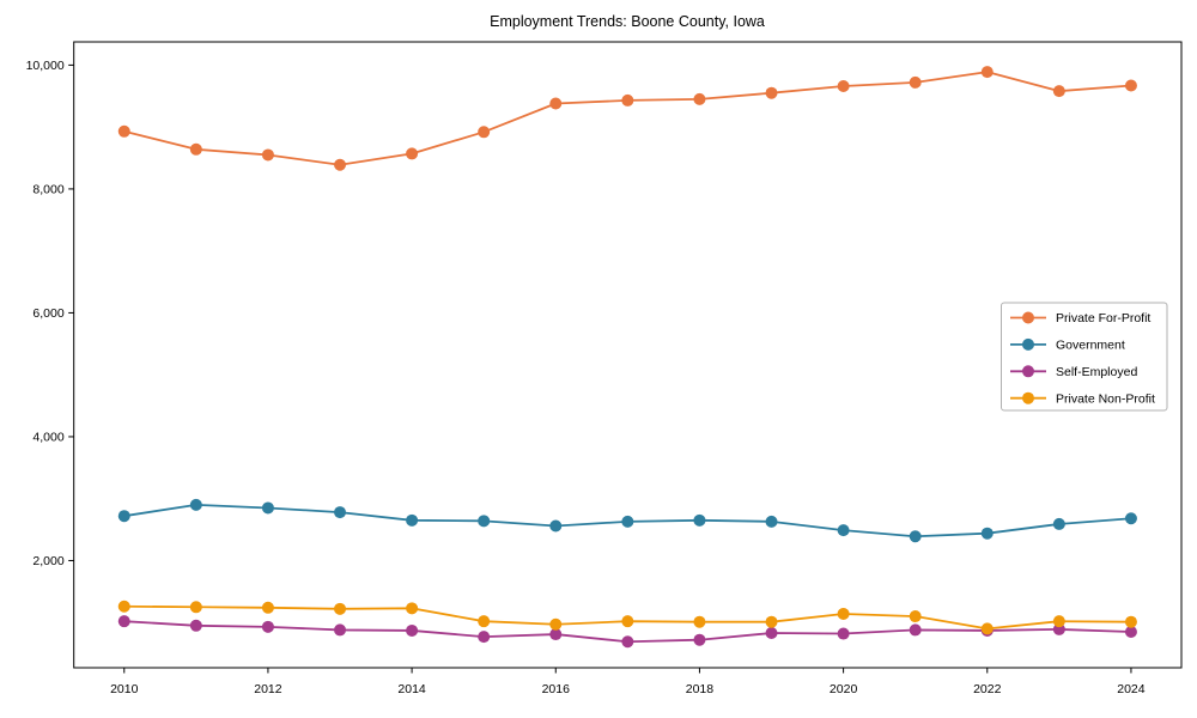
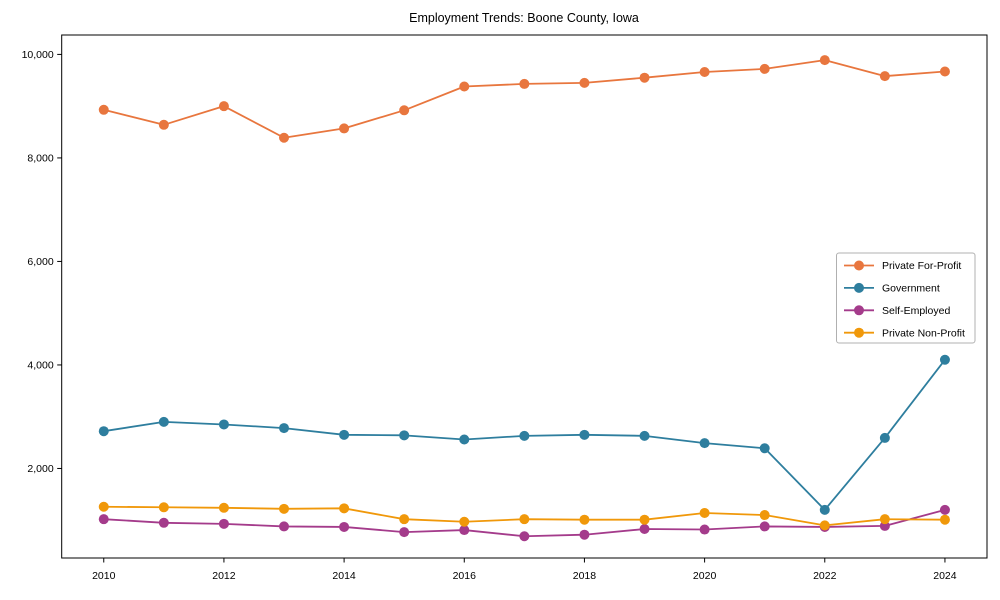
Private For-Profit/2012: 8600 -> 9000
Government/2022: 2400 -> 1200
Government/2024: 2700 -> 4100
Self-Employed/2024: 800 -> 1200
